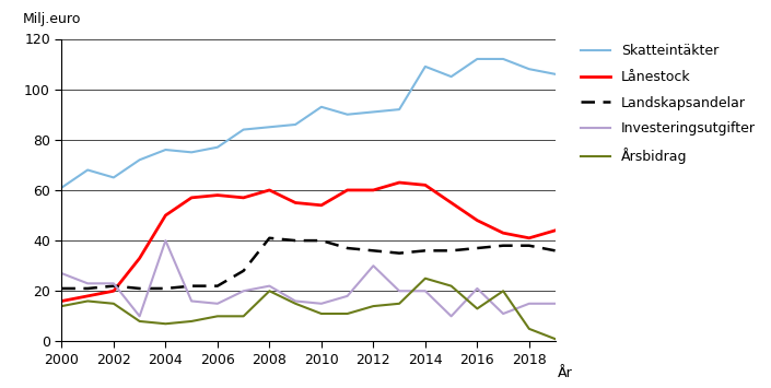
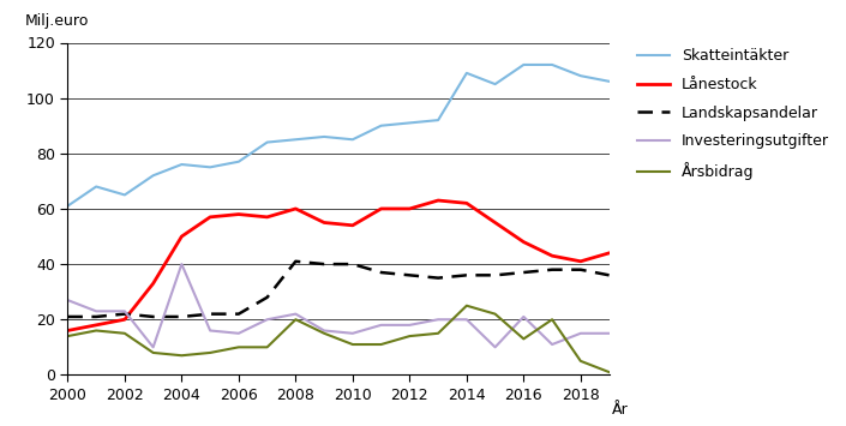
Skatteintäkter/2010: 93 -> 85
Investeringsutgifter/2012: 30 -> 18
